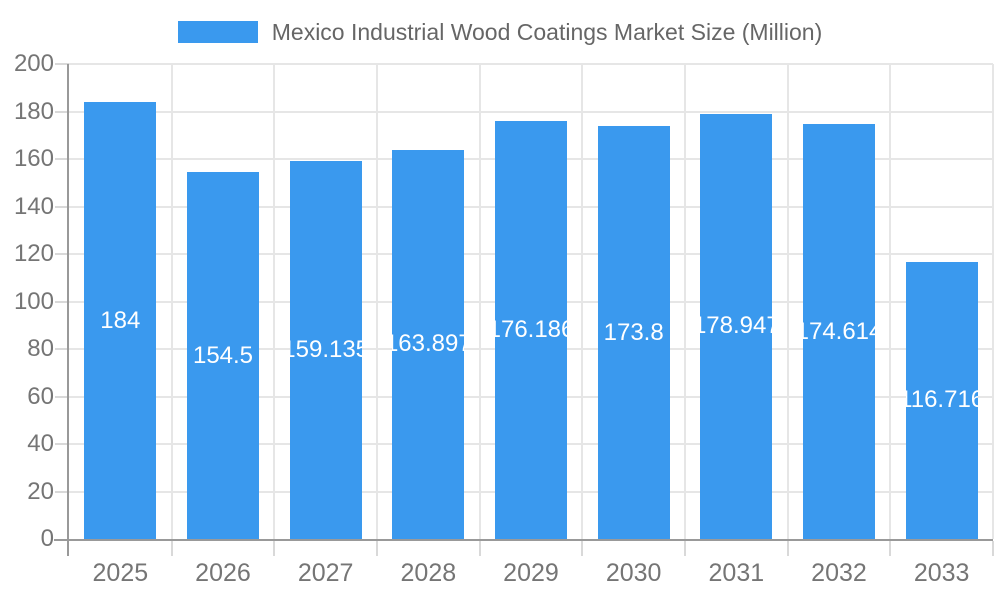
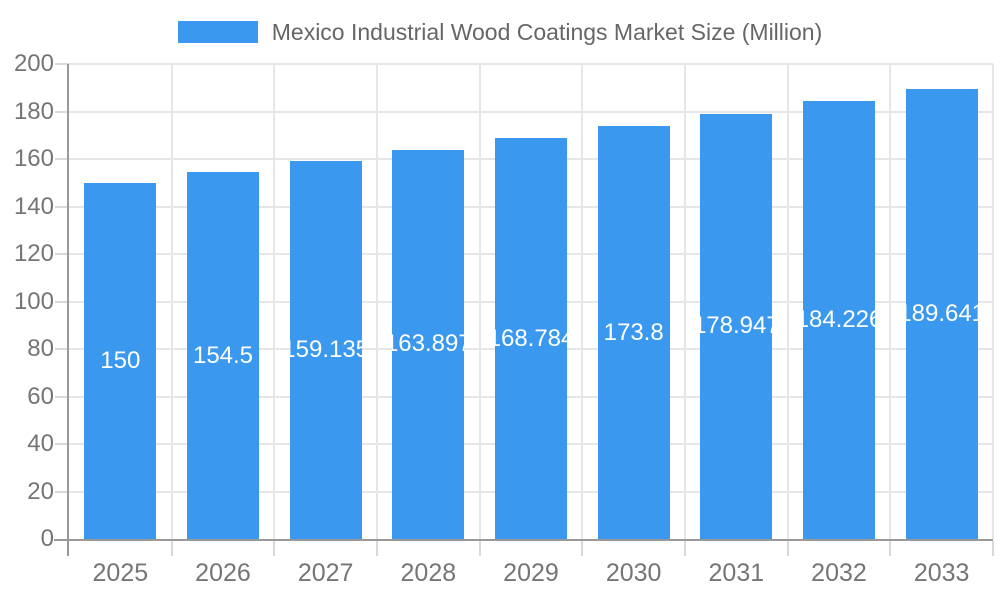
2025: 184 -> 150
2029: 176.186 -> 168.784
2032: 174.614 -> 184.226
2033: 116.716 -> 189.641
